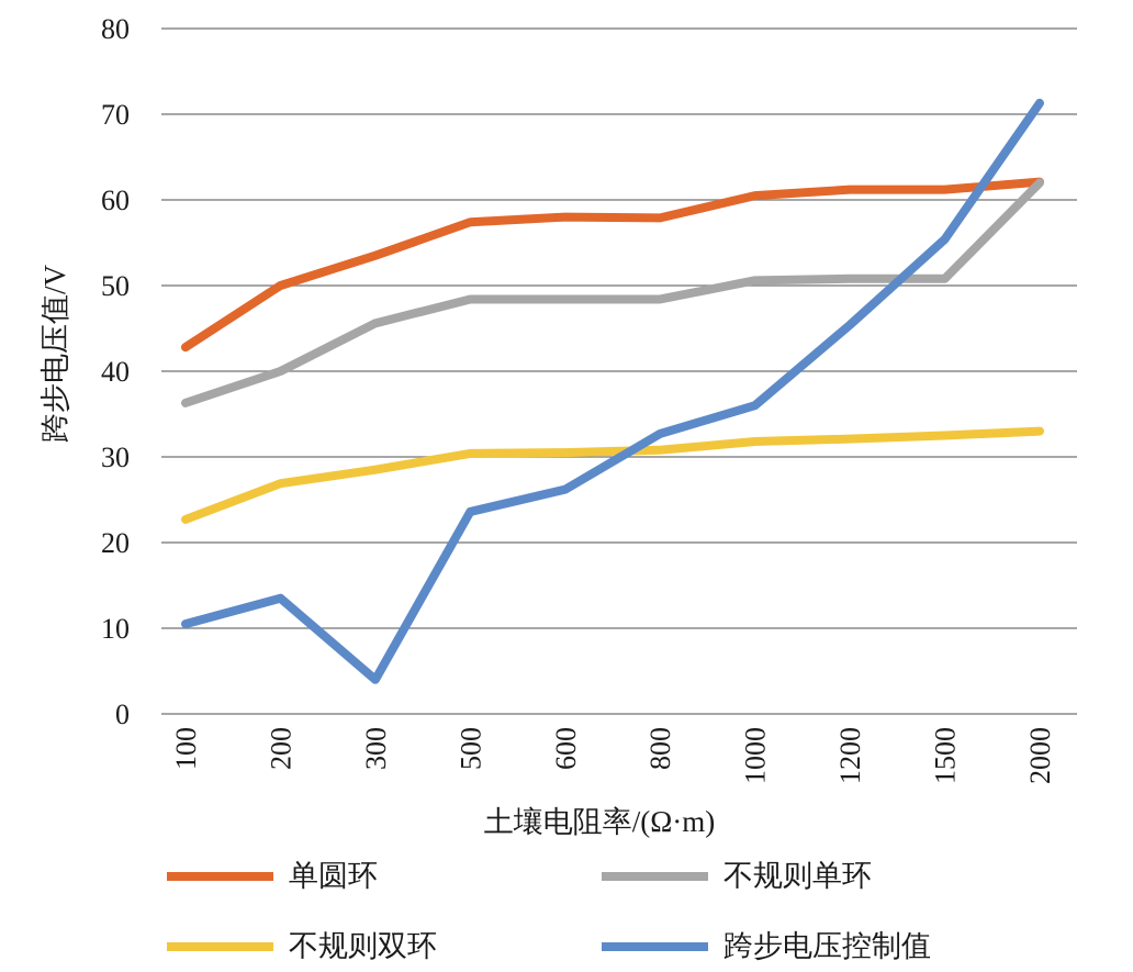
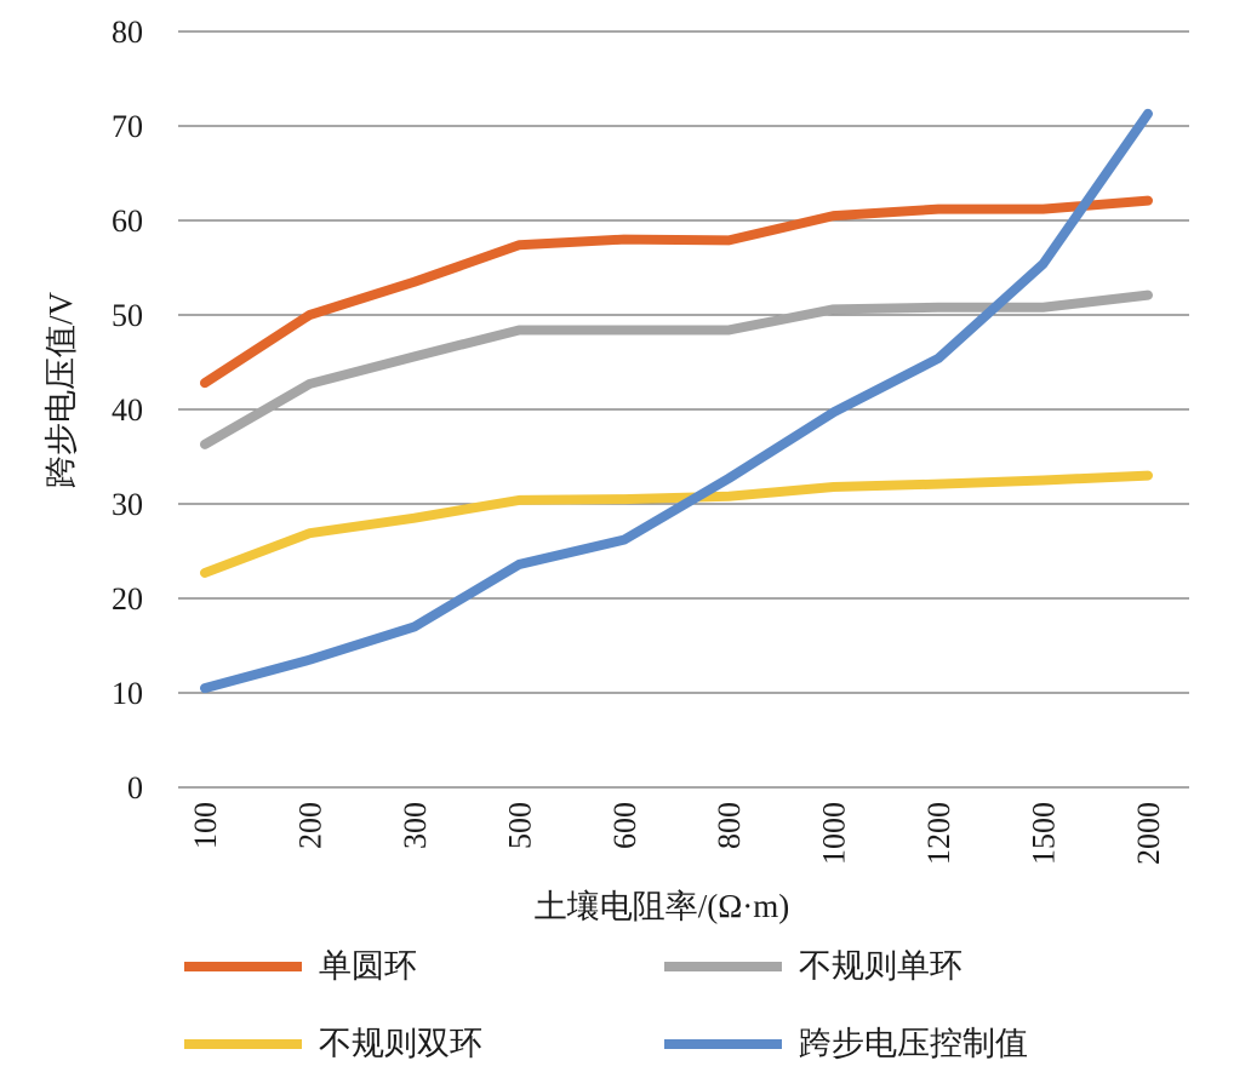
不规则单环/200: 40 -> 43
跨步电压控制值/300: 4 -> 17
跨步电压控制值/1000: 36 -> 40
不规则单环/2000: 62 -> 52
